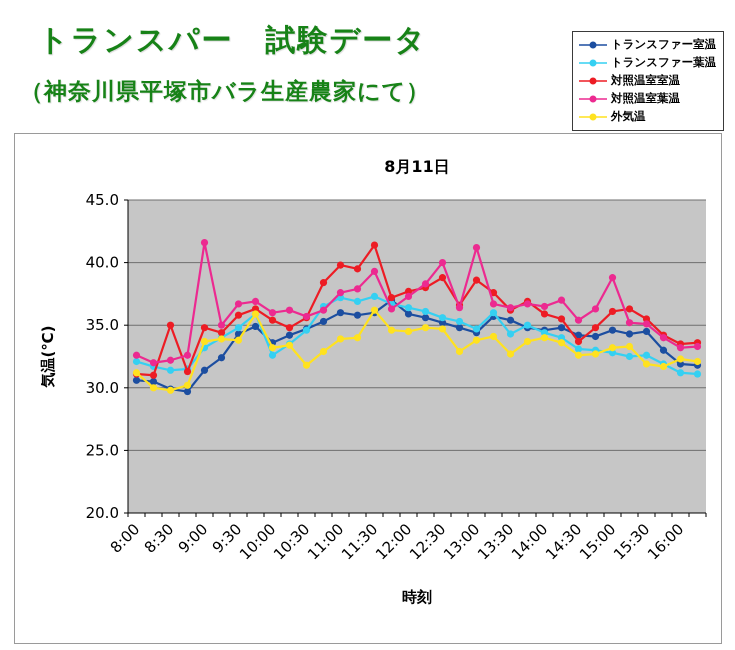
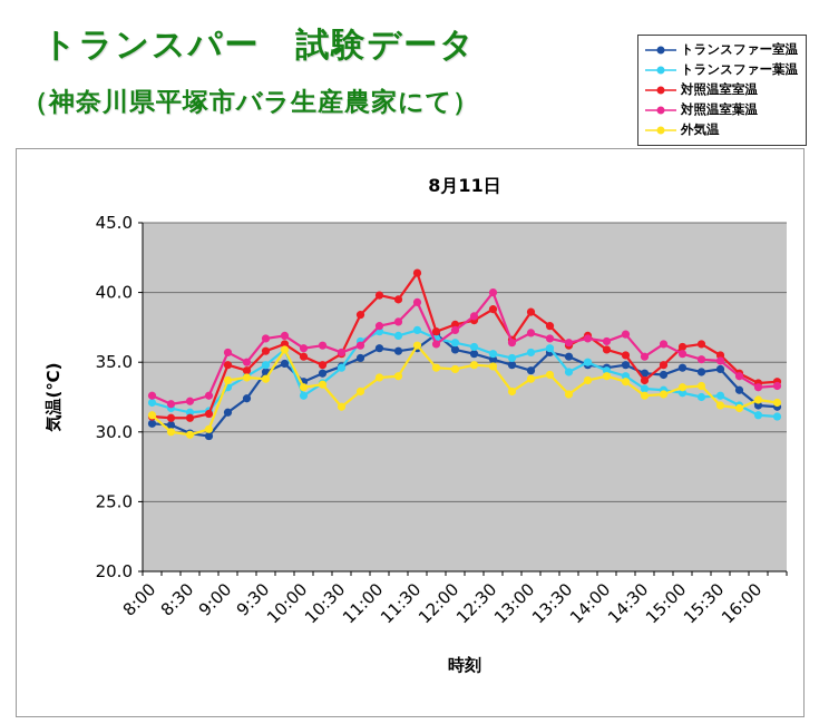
対照温室室温/8:30: 35.0 -> 31.0
対照温室葉温/9:00: 41.6 -> 35.7
トランスファー葉温/13:00: 34.7 -> 35.7
対照温室葉温/13:00: 41.2 -> 37.1
対照温室葉温/15:00: 38.8 -> 35.6
